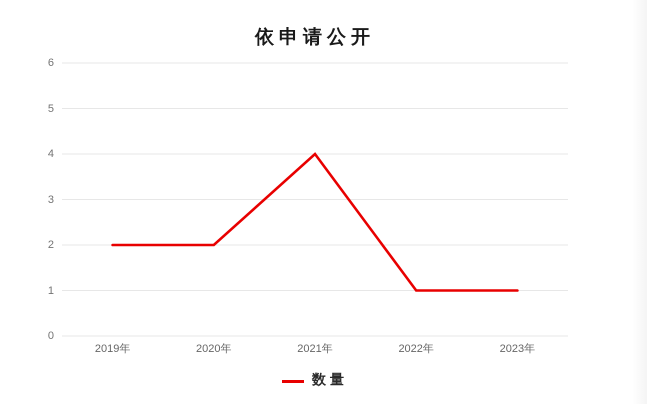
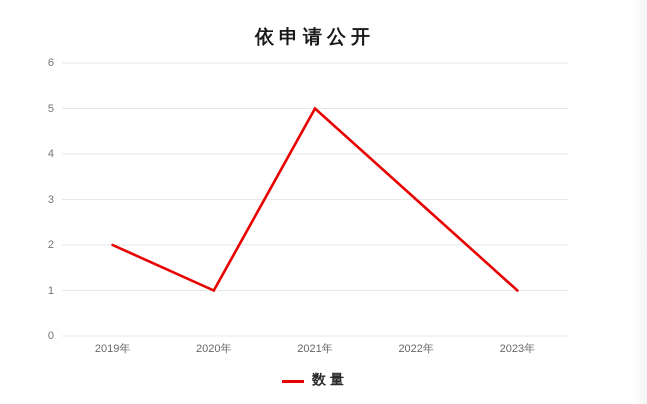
2020年: 2 -> 1
2021年: 4 -> 5
2022年: 1 -> 3
